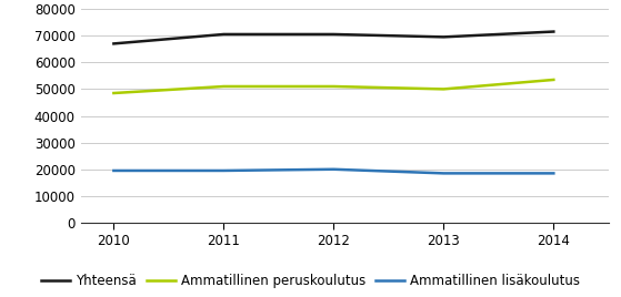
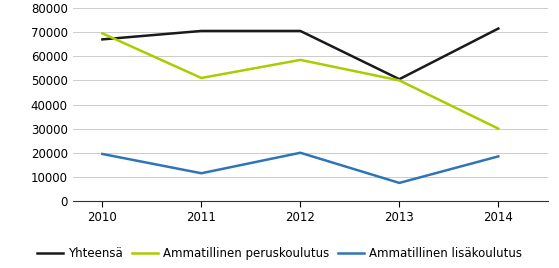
Ammatillinen peruskoulutus/2010: 48500 -> 69500
Ammatillinen lisäkoulutus/2011: 19500 -> 11500
Ammatillinen peruskoulutus/2012: 51000 -> 58500
Yhteensä/2013: 69500 -> 50500
Ammatillinen lisäkoulutus/2013: 18500 -> 7500
Ammatillinen peruskoulutus/2014: 53500 -> 30000
